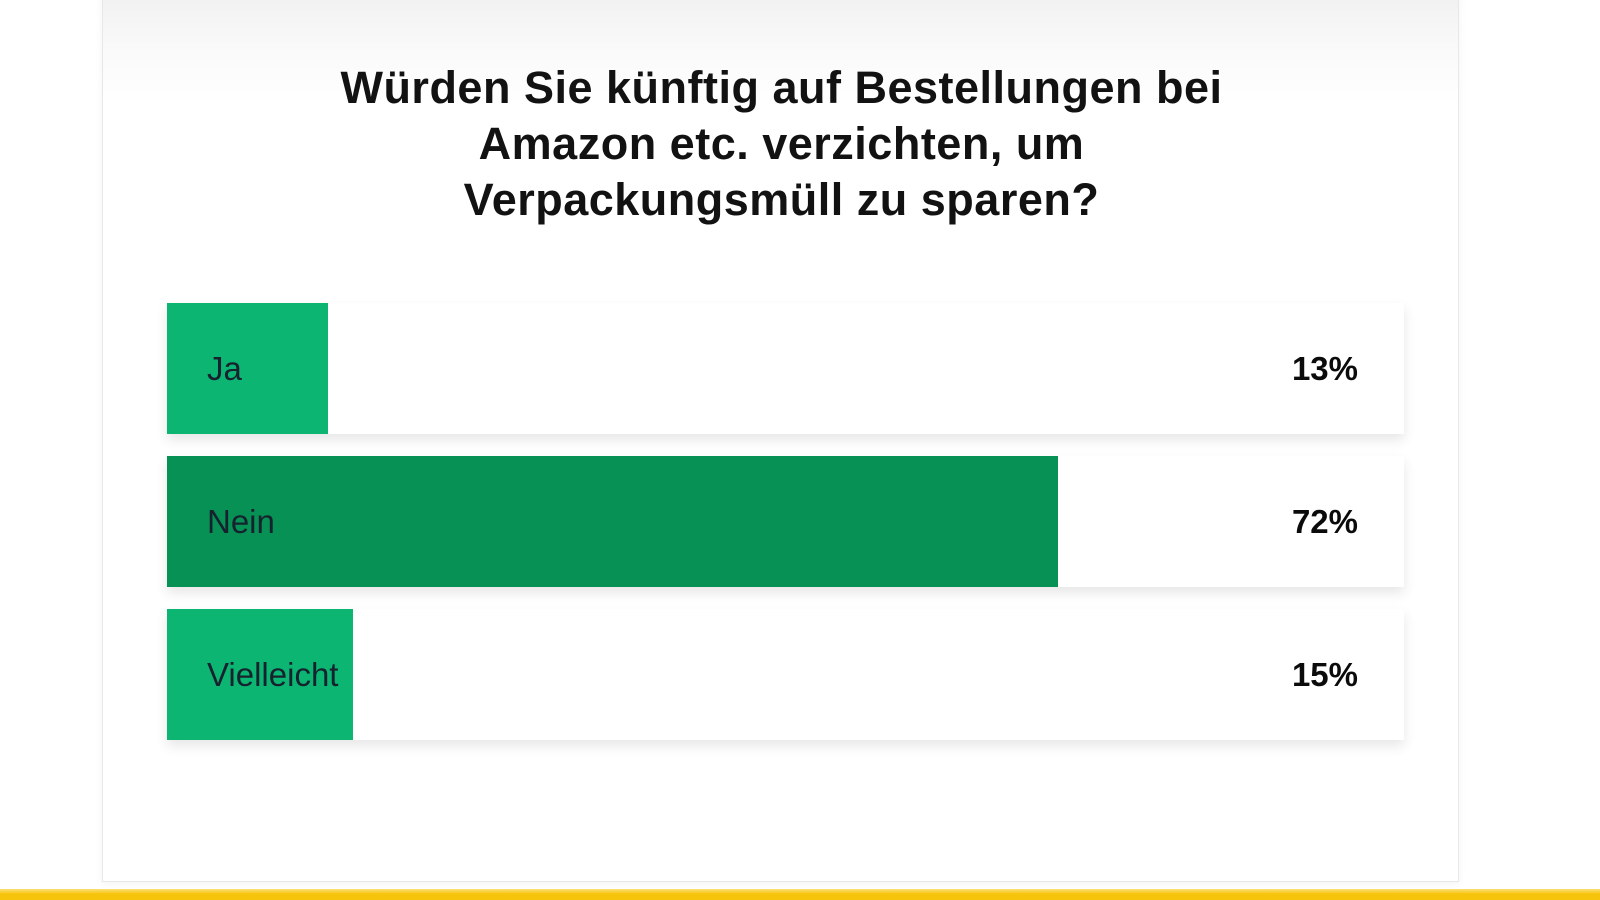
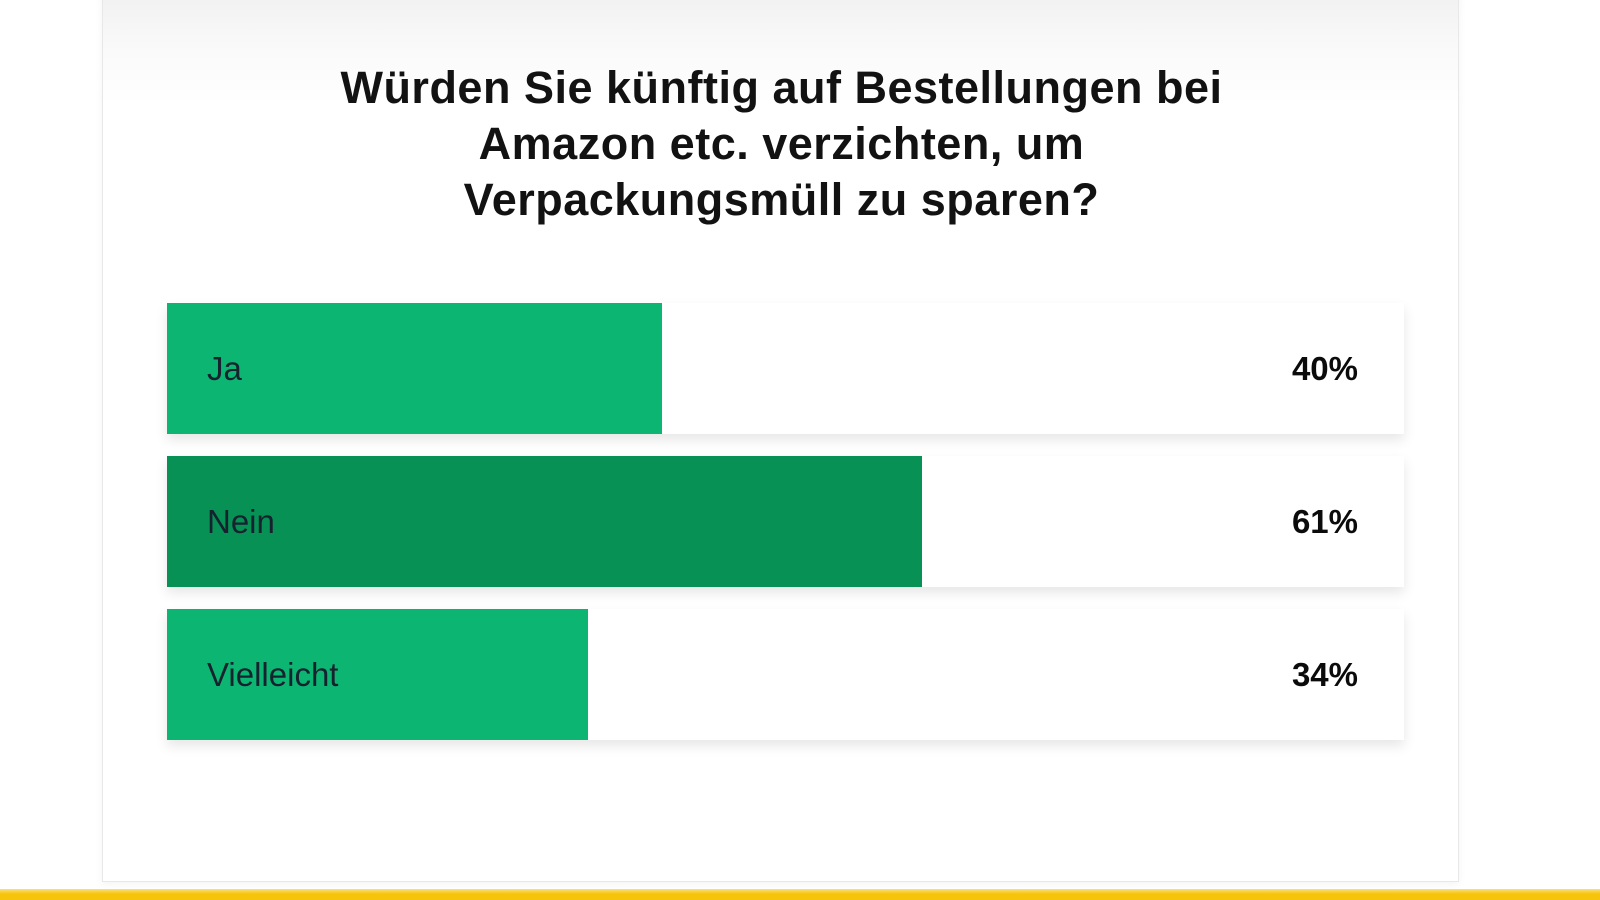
Ja: 13% -> 40%
Nein: 72% -> 61%
Vielleicht: 15% -> 34%
